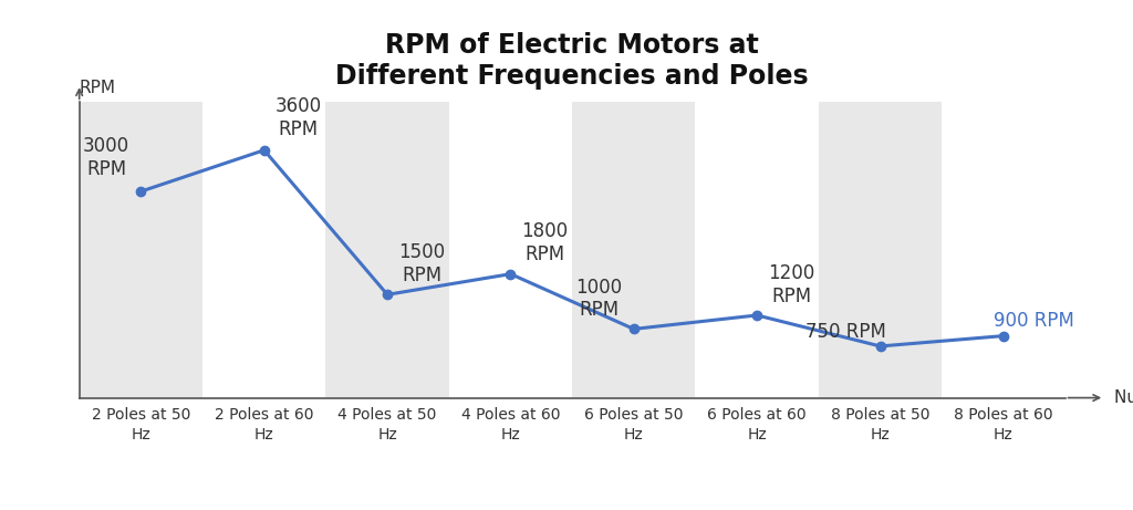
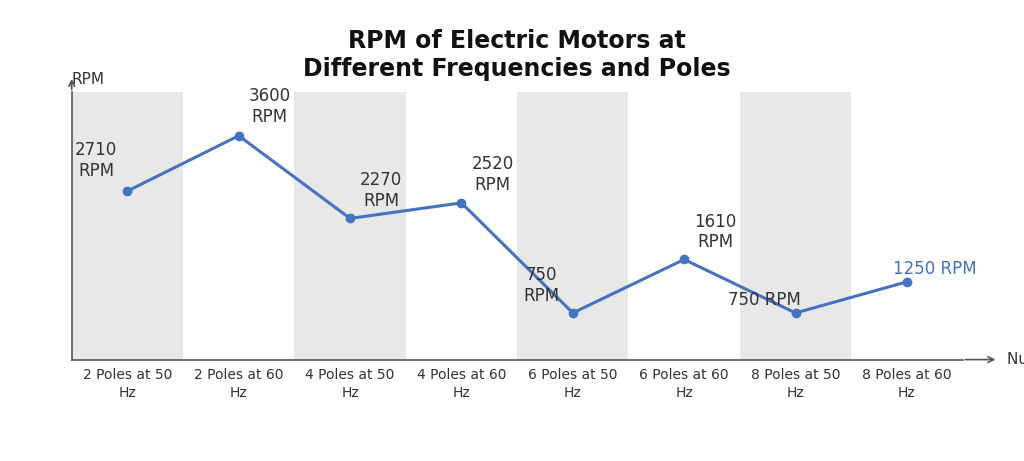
2 Poles at 50 Hz: 3000 -> 2710
4 Poles at 50 Hz: 1500 -> 2270
4 Poles at 60 Hz: 1800 -> 2520
6 Poles at 50 Hz: 1000 -> 750
6 Poles at 60 Hz: 1200 -> 1610
8 Poles at 60 Hz: 900 -> 1250
